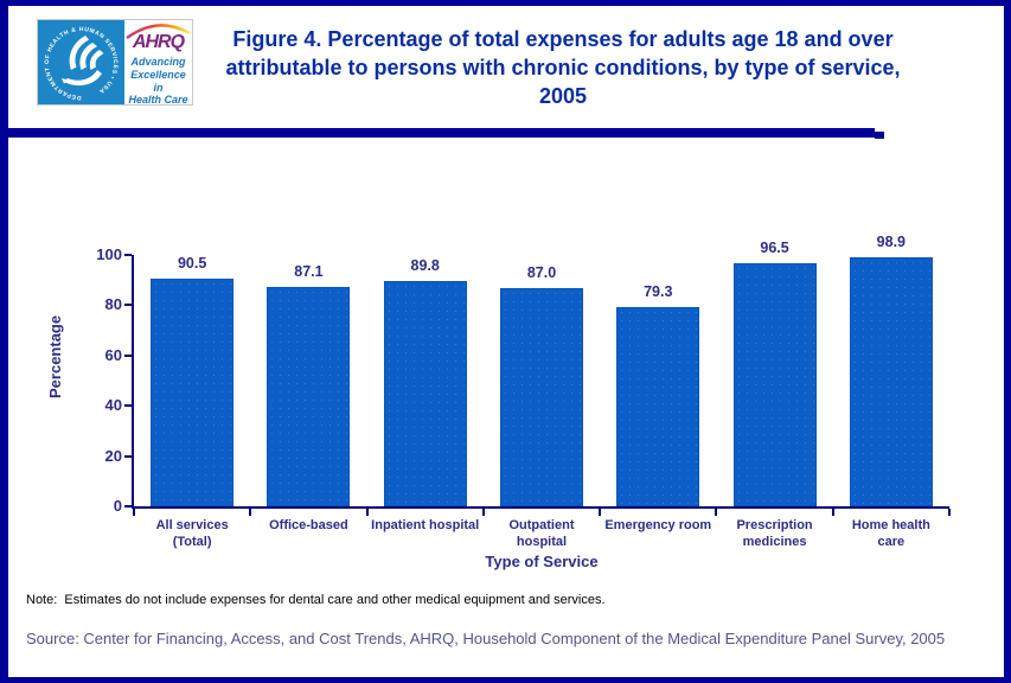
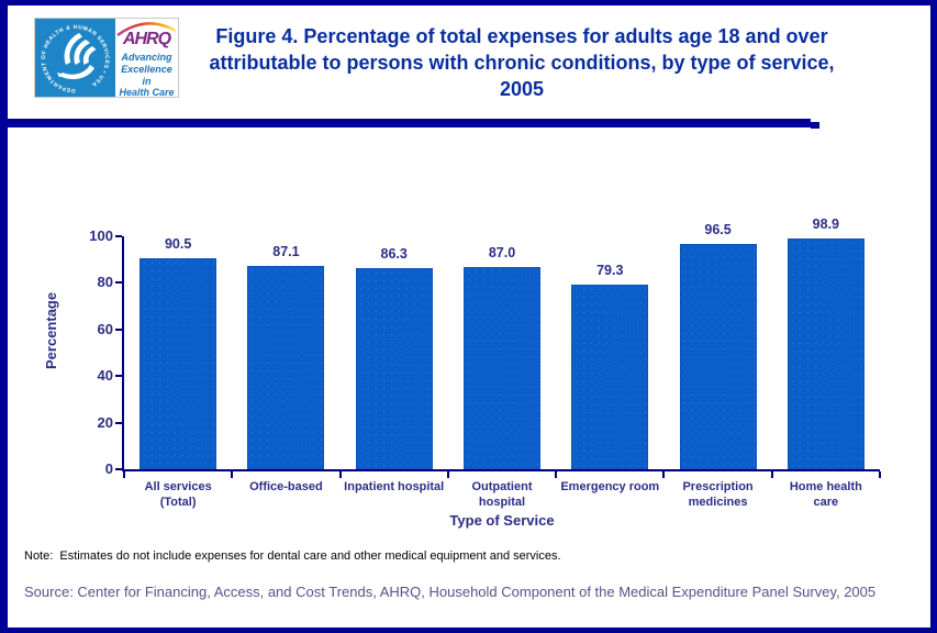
Inpatient hospital: 89.8 -> 86.3
